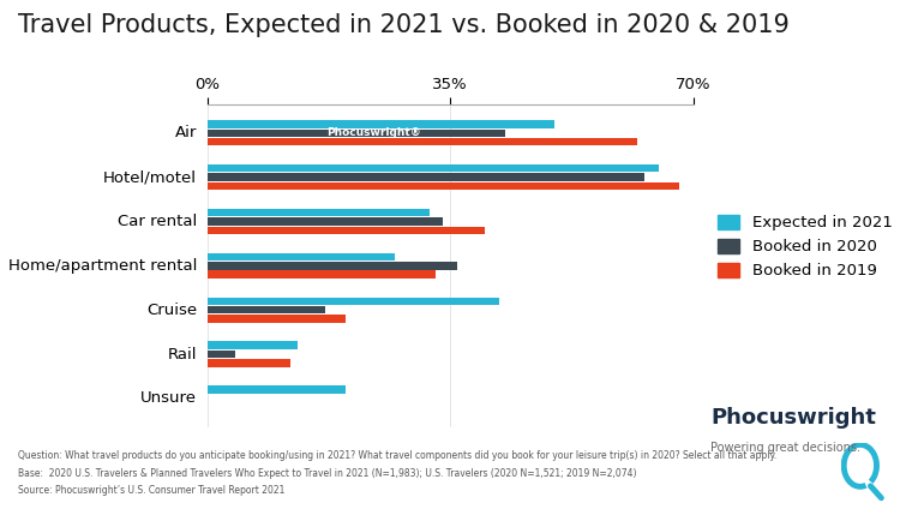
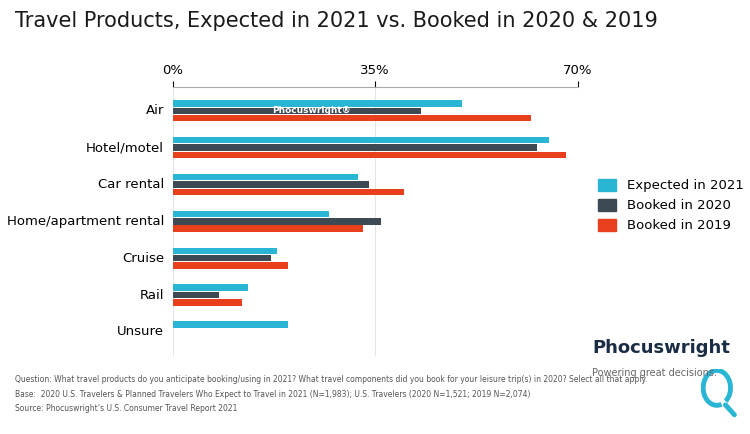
Expected in 2021/Cruise: 42% -> 18%
Booked in 2020/Rail: 4% -> 8%
